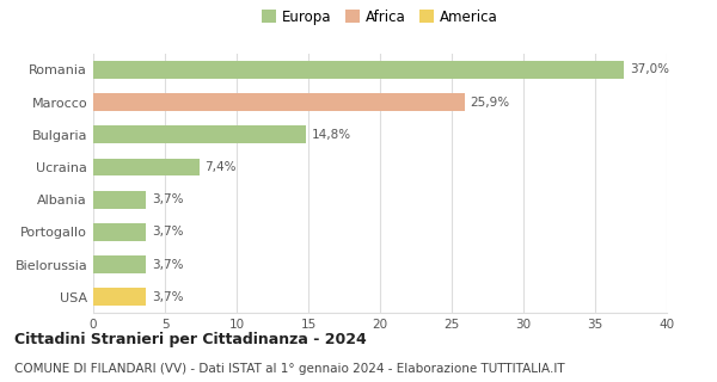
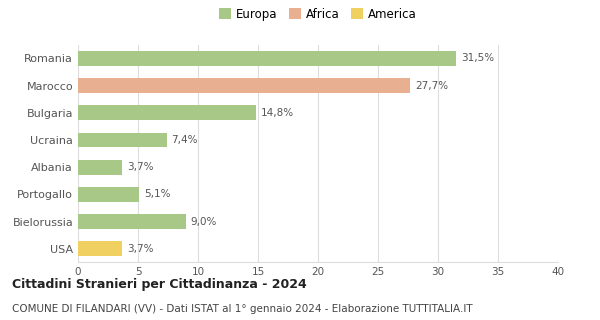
Romania: 37,0% -> 31,5%
Marocco: 25,9% -> 27,7%
Portogallo: 3,7% -> 5,1%
Bielorussia: 3,7% -> 9,0%
